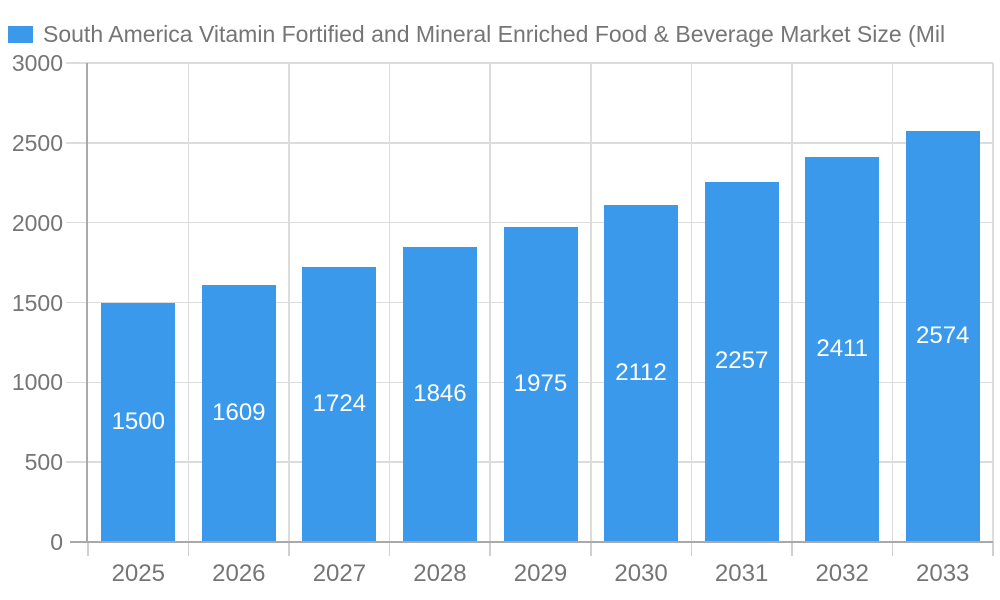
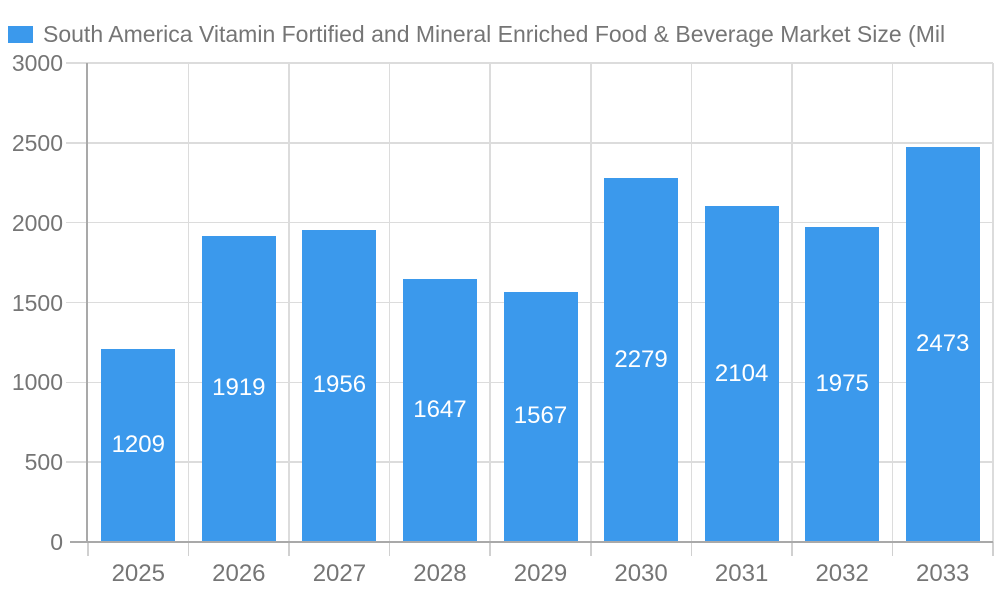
2025: 1500 -> 1209
2026: 1609 -> 1919
2027: 1724 -> 1956
2028: 1846 -> 1647
2029: 1975 -> 1567
2030: 2112 -> 2279
2031: 2257 -> 2104
2032: 2411 -> 1975
2033: 2574 -> 2473
